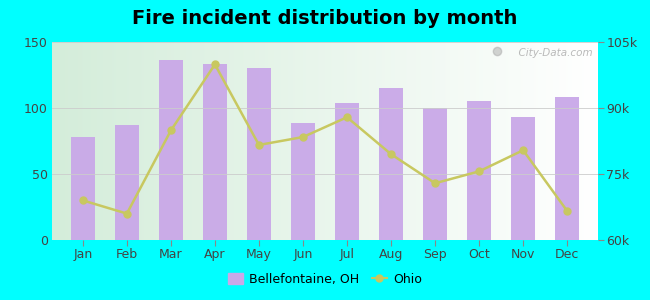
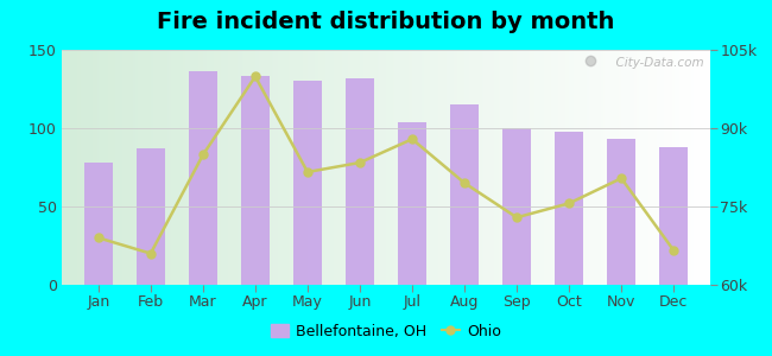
Bellefontaine, OH/Jun: 89 -> 132
Bellefontaine, OH/Oct: 105 -> 98
Bellefontaine, OH/Dec: 108 -> 88
